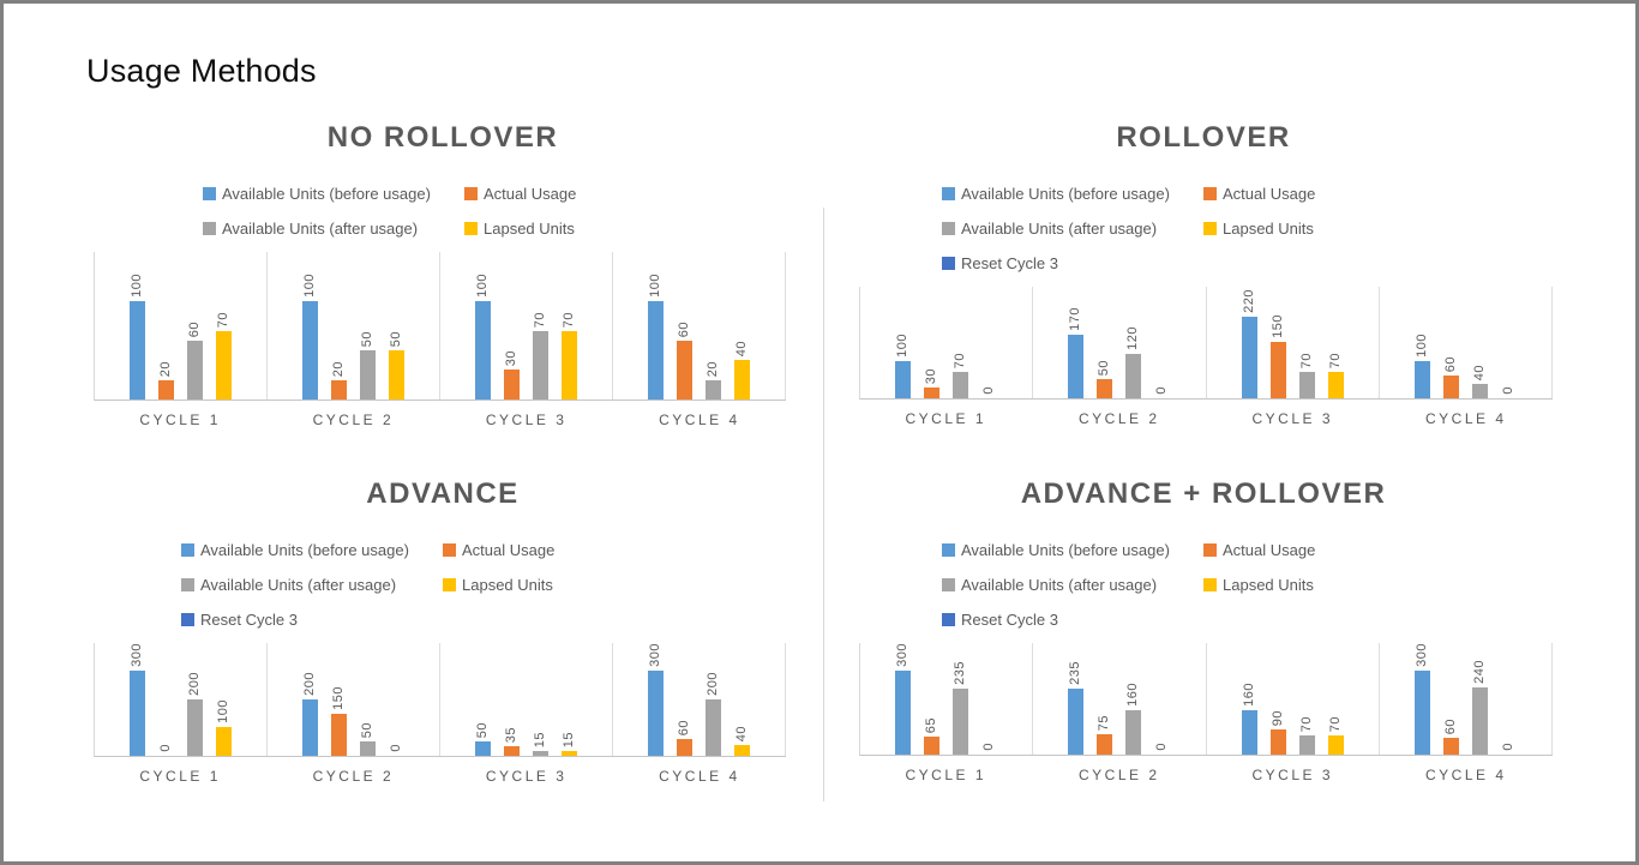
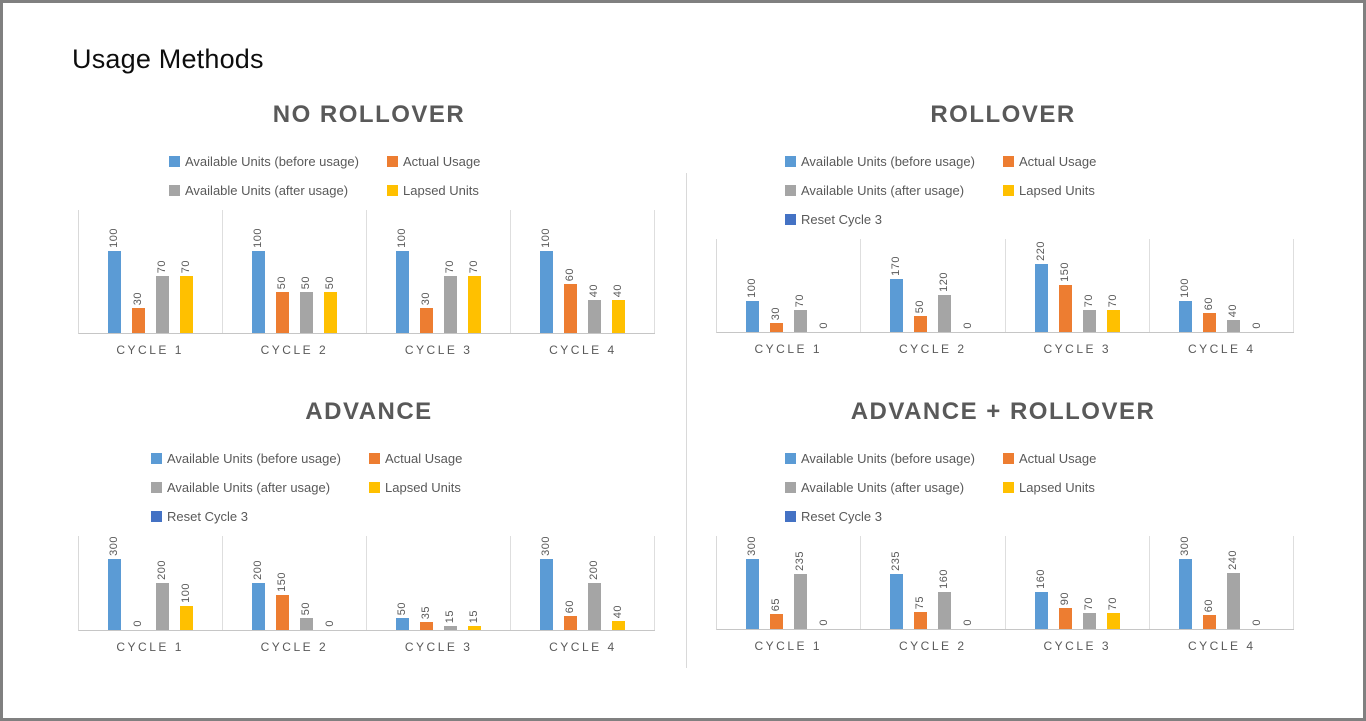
NO ROLLOVER/Actual Usage/CYCLE 1: 20 -> 30
NO ROLLOVER/Available Units (after usage)/CYCLE 1: 60 -> 70
NO ROLLOVER/Actual Usage/CYCLE 2: 20 -> 50
NO ROLLOVER/Available Units (after usage)/CYCLE 4: 20 -> 40
